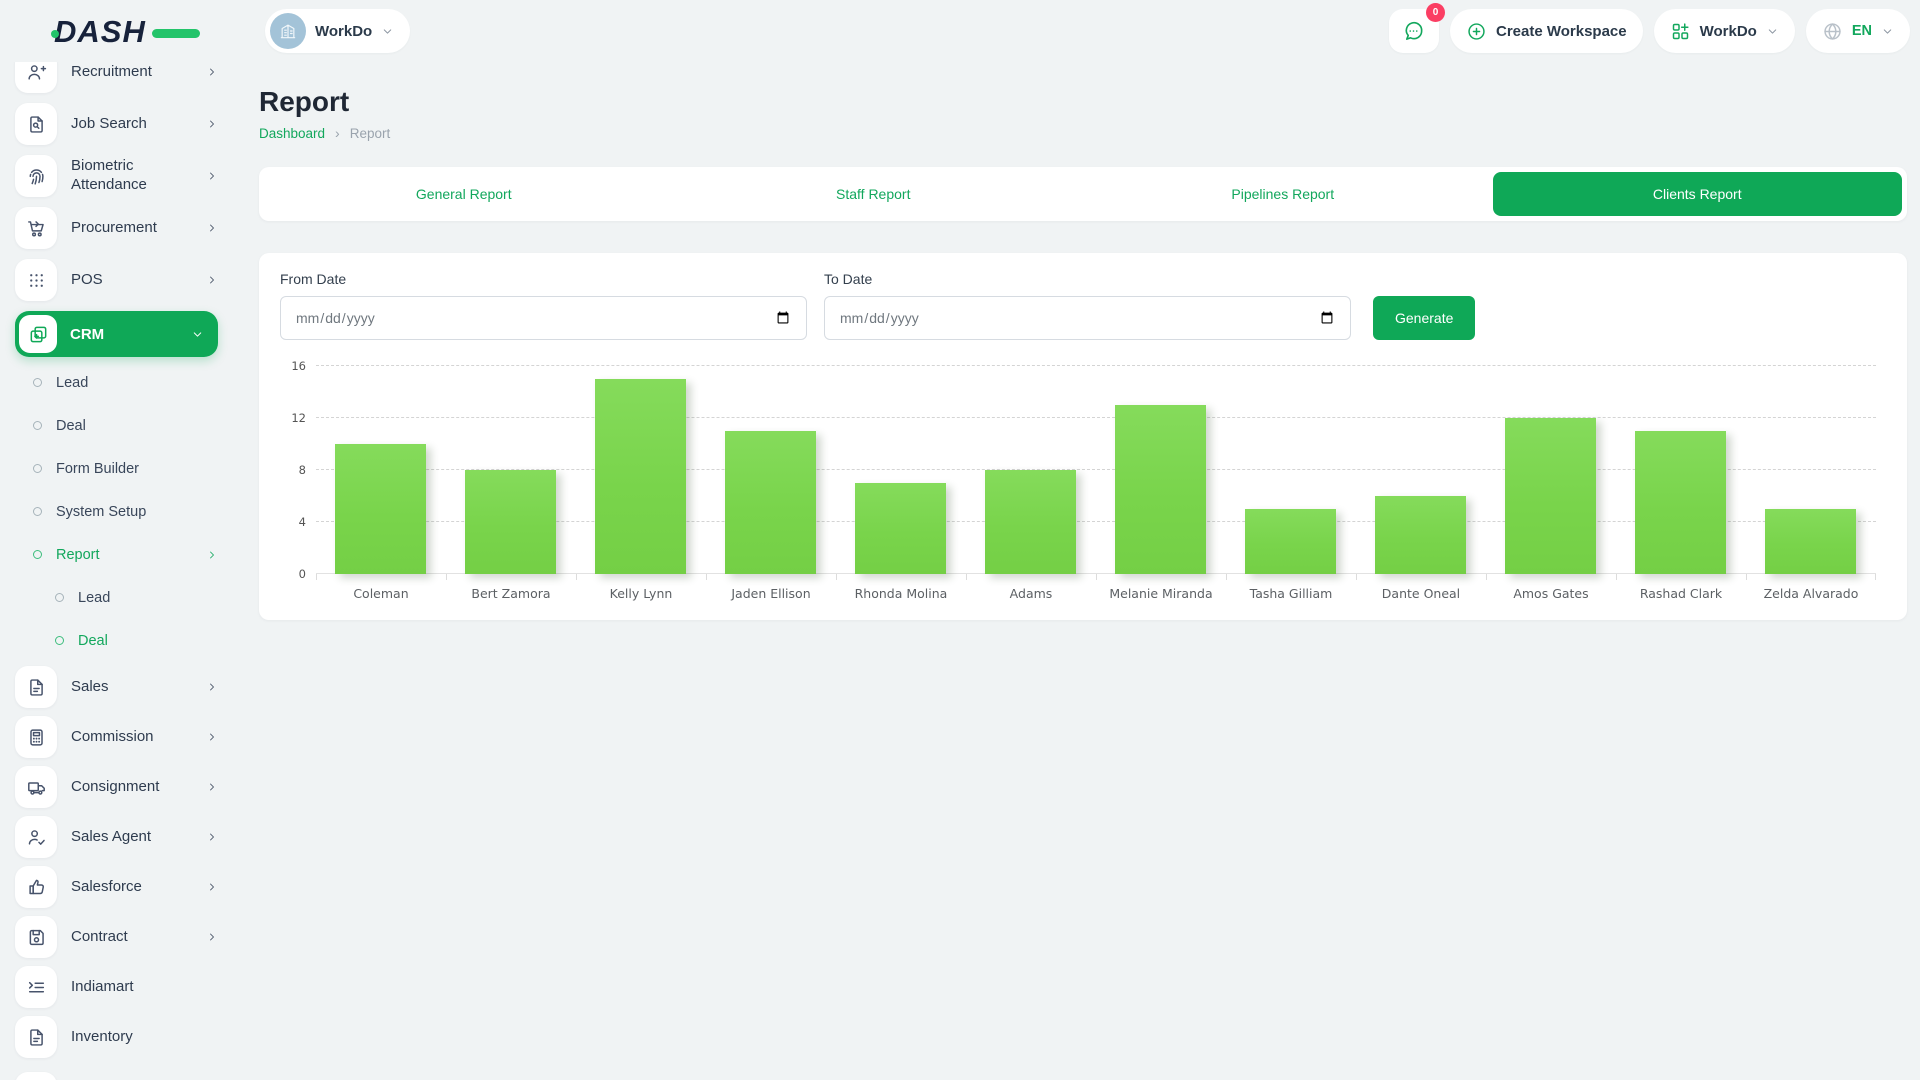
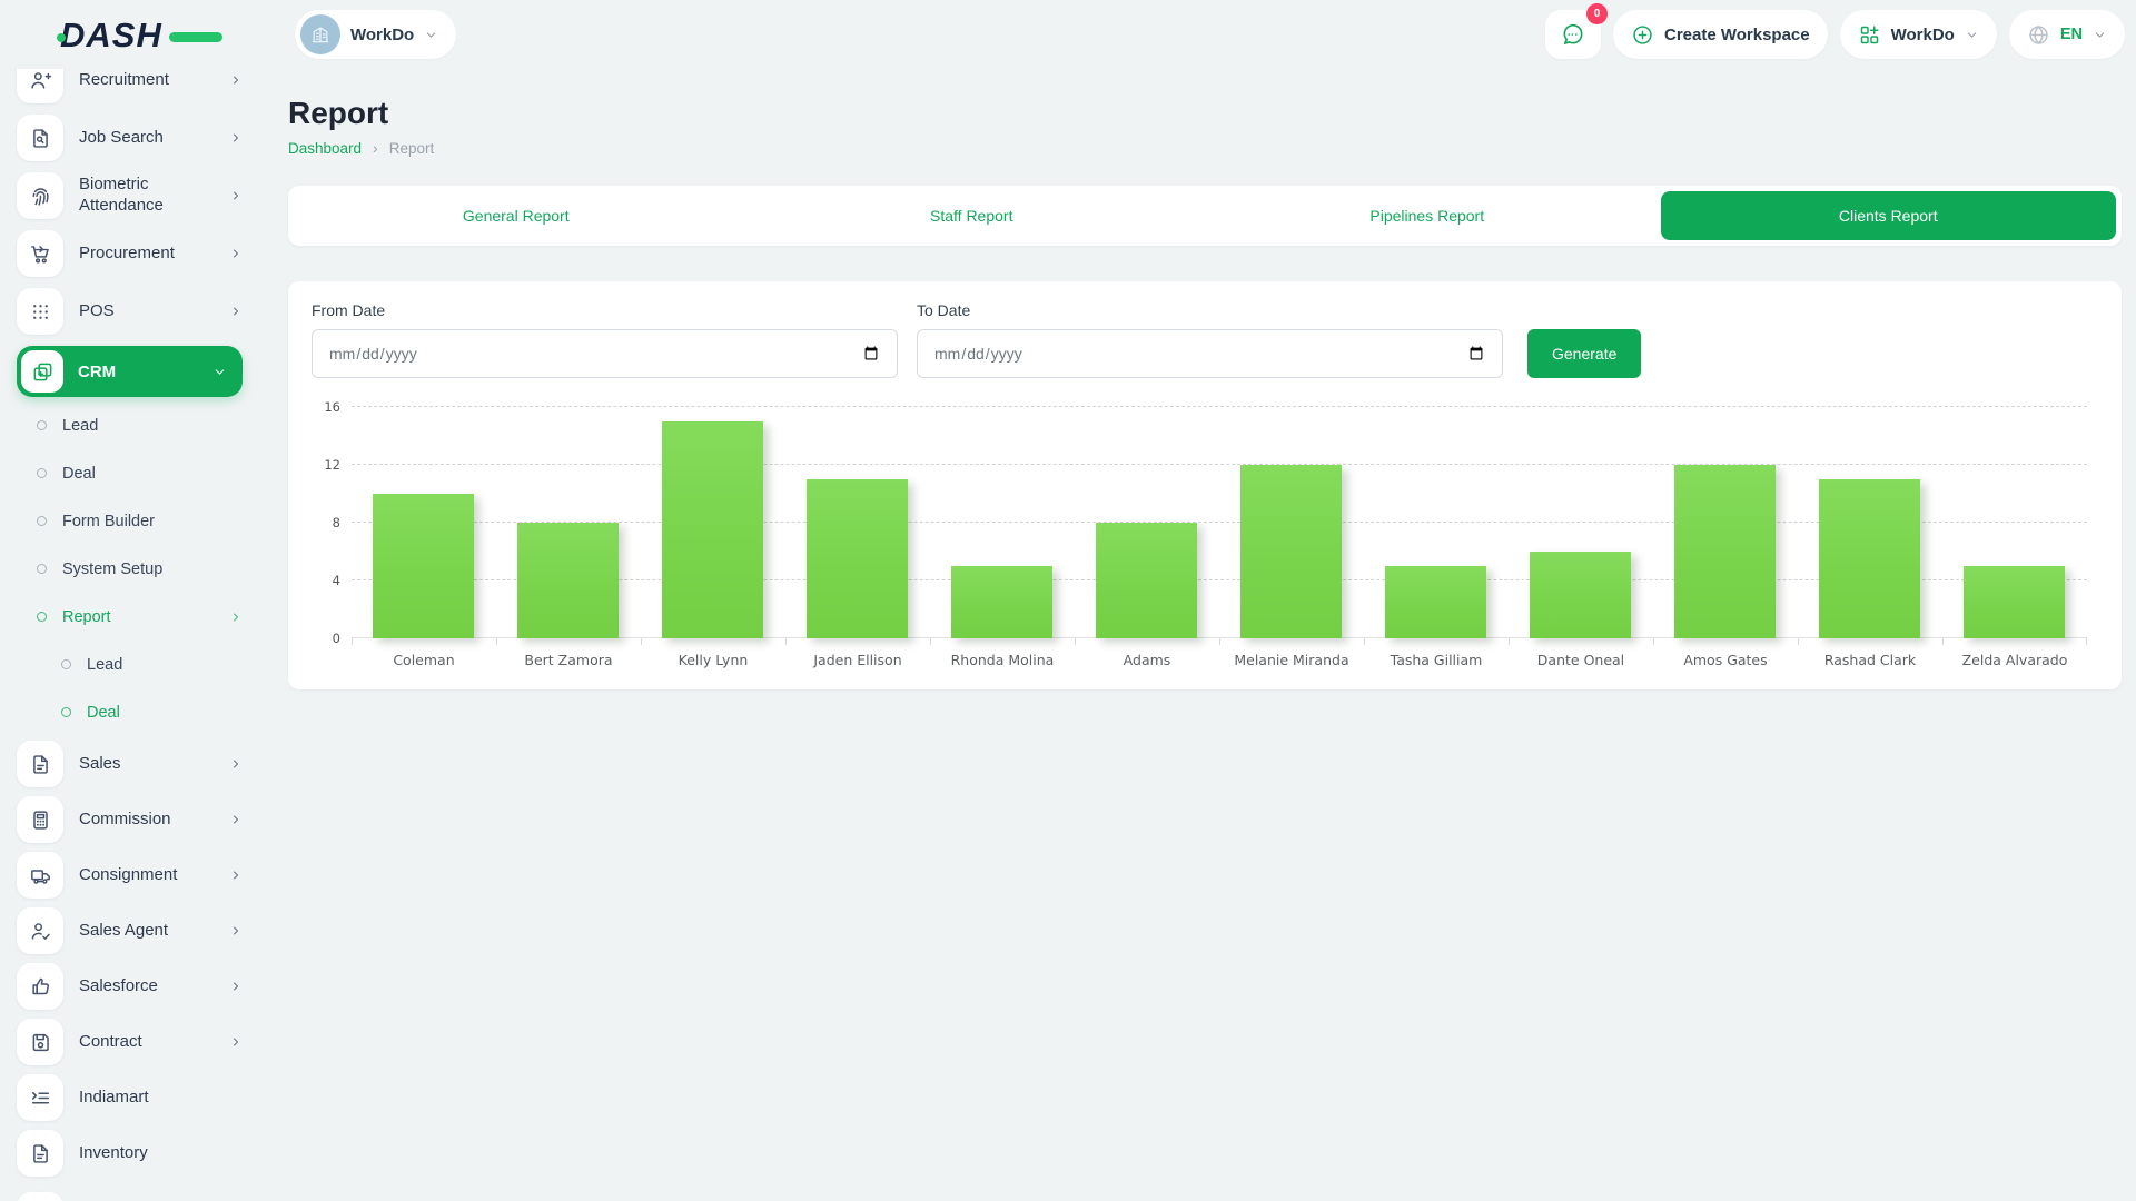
Rhonda Molina: 7 -> 5
Melanie Miranda: 13 -> 12
